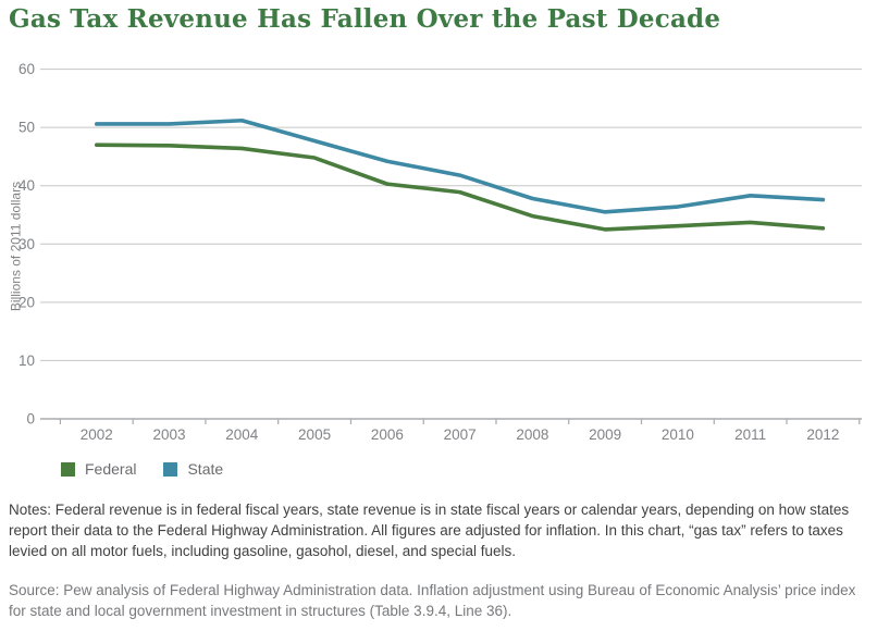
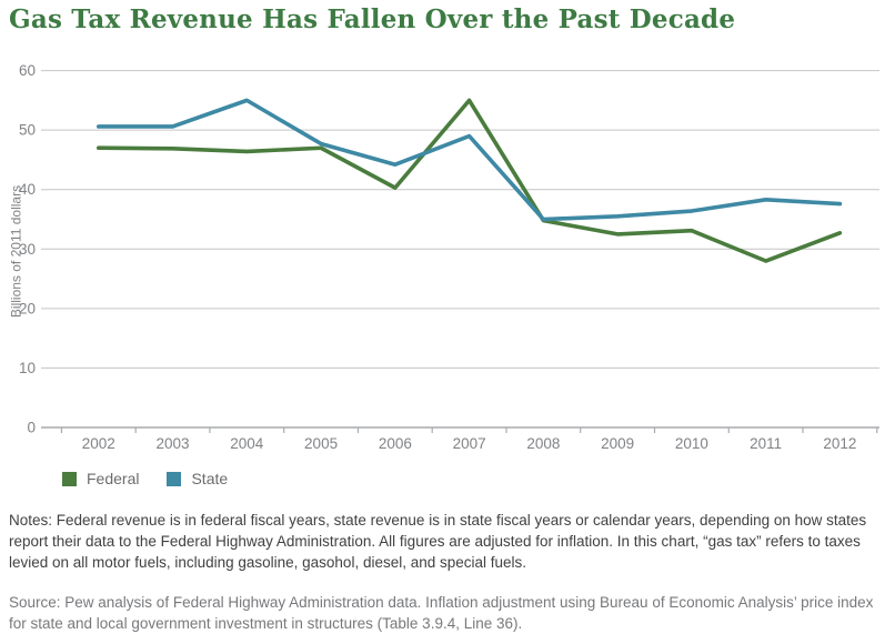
State/2004: 51 -> 55
Federal/2005: 45 -> 47
Federal/2007: 39 -> 55
State/2007: 42 -> 49
State/2008: 38 -> 35
Federal/2011: 34 -> 28
